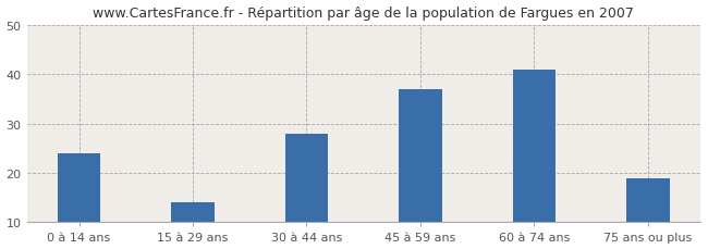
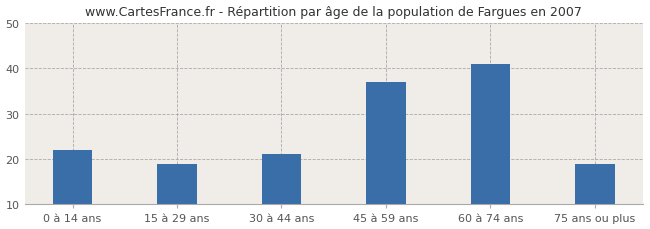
0 à 14 ans: 24 -> 22
15 à 29 ans: 14 -> 19
30 à 44 ans: 28 -> 21
